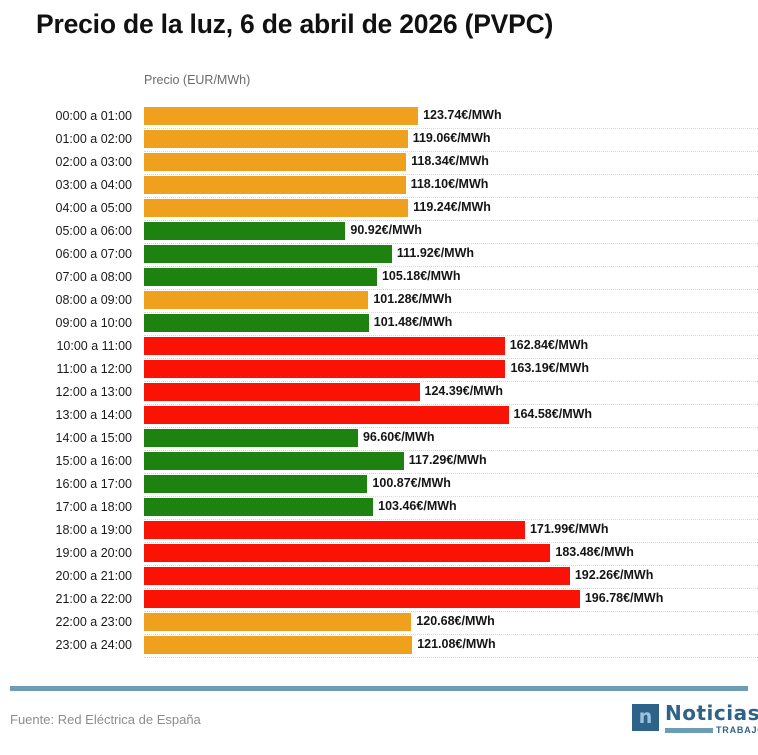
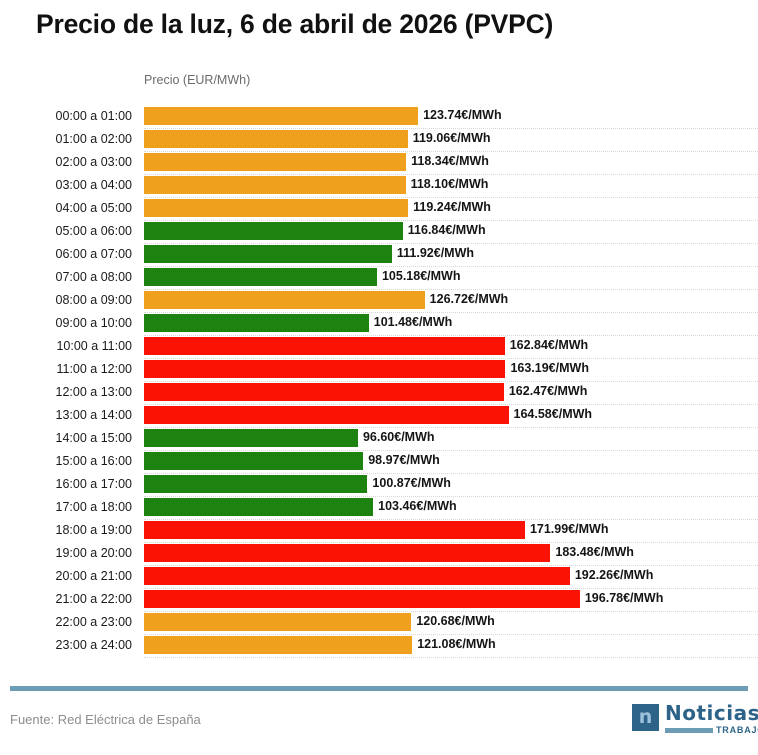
05:00 a 06:00: 90.92 -> 116.84
08:00 a 09:00: 101.28 -> 126.72
12:00 a 13:00: 124.39 -> 162.47
15:00 a 16:00: 117.29 -> 98.97
